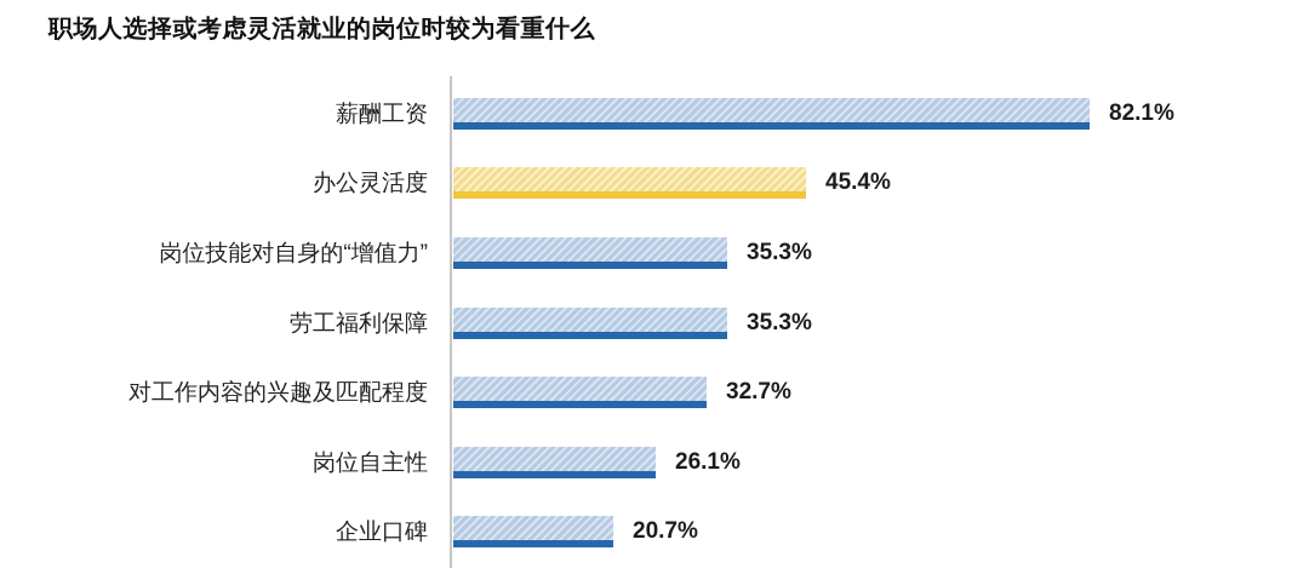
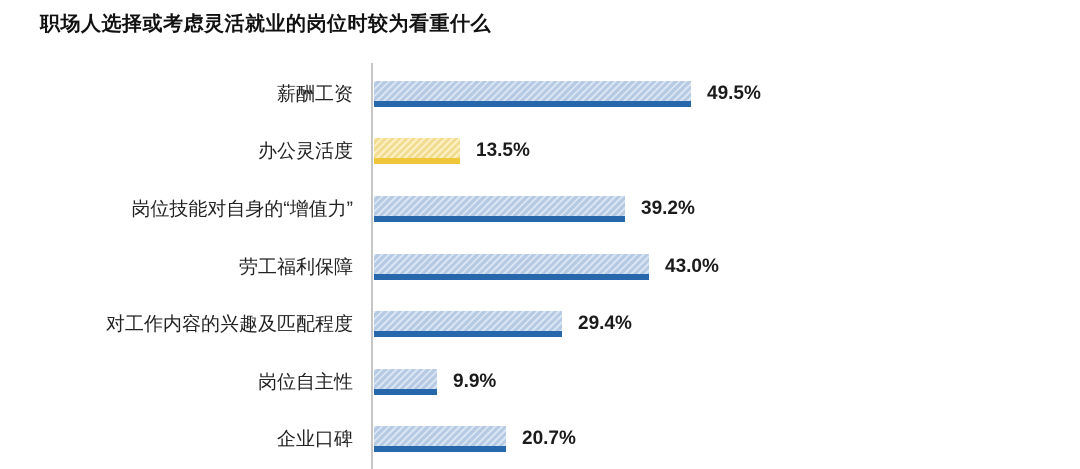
薪酬工资: 82.1% -> 49.5%
办公灵活度: 45.4% -> 13.5%
岗位技能对自身的“增值力”: 35.3% -> 39.2%
劳工福利保障: 35.3% -> 43.0%
对工作内容的兴趣及匹配程度: 32.7% -> 29.4%
岗位自主性: 26.1% -> 9.9%
